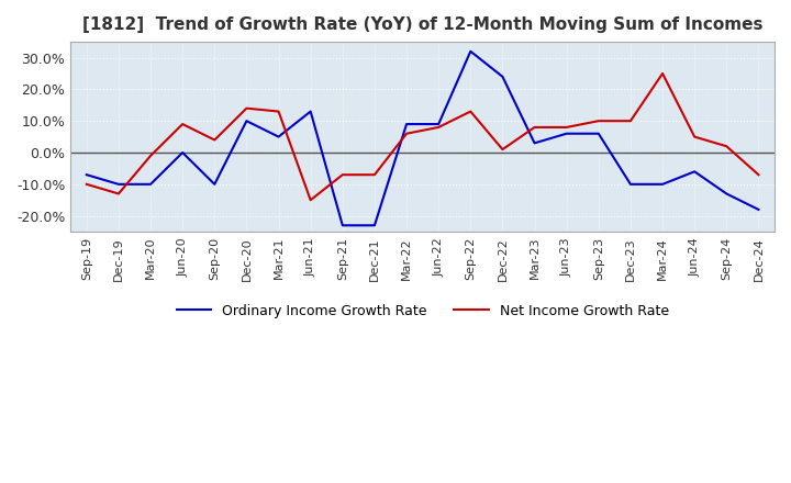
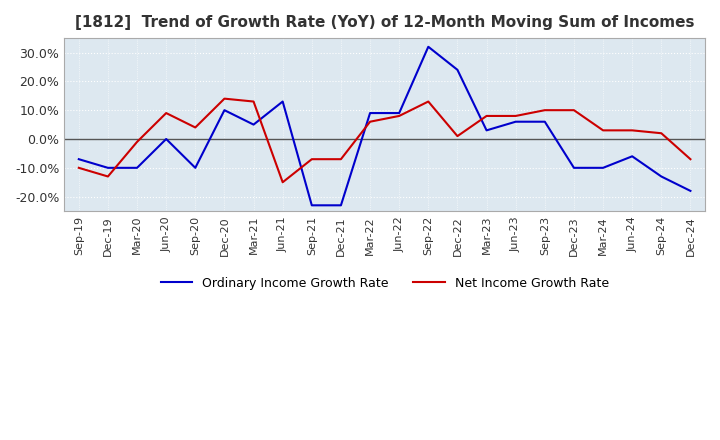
Net Income Growth Rate/Mar-24: 25% -> 3%
Net Income Growth Rate/Jun-24: 5% -> 3%
